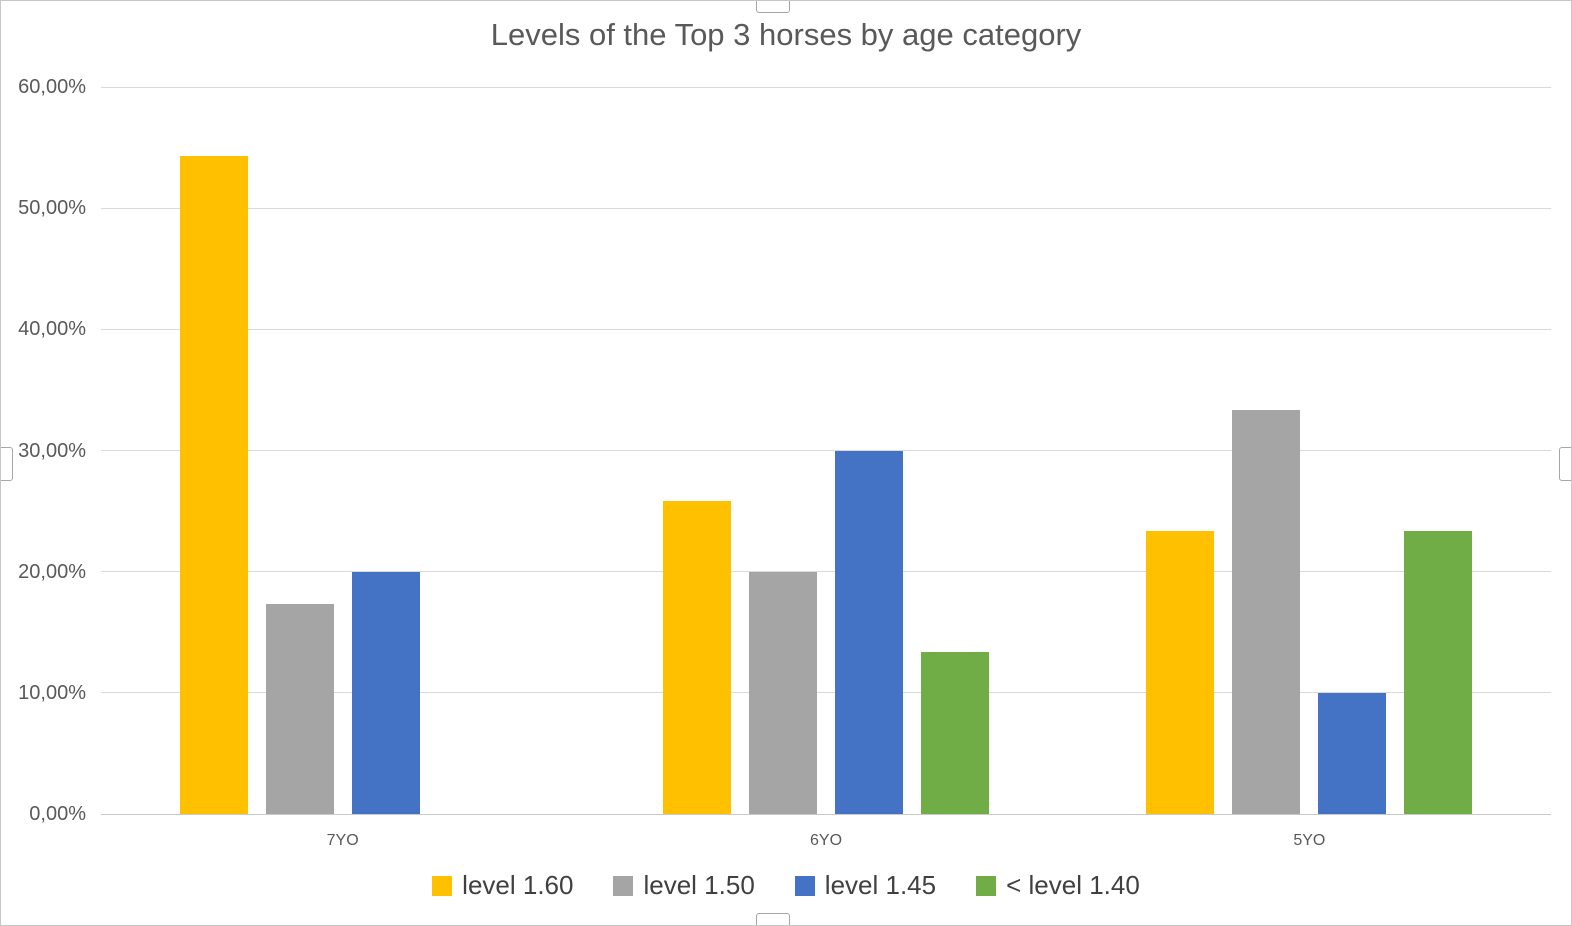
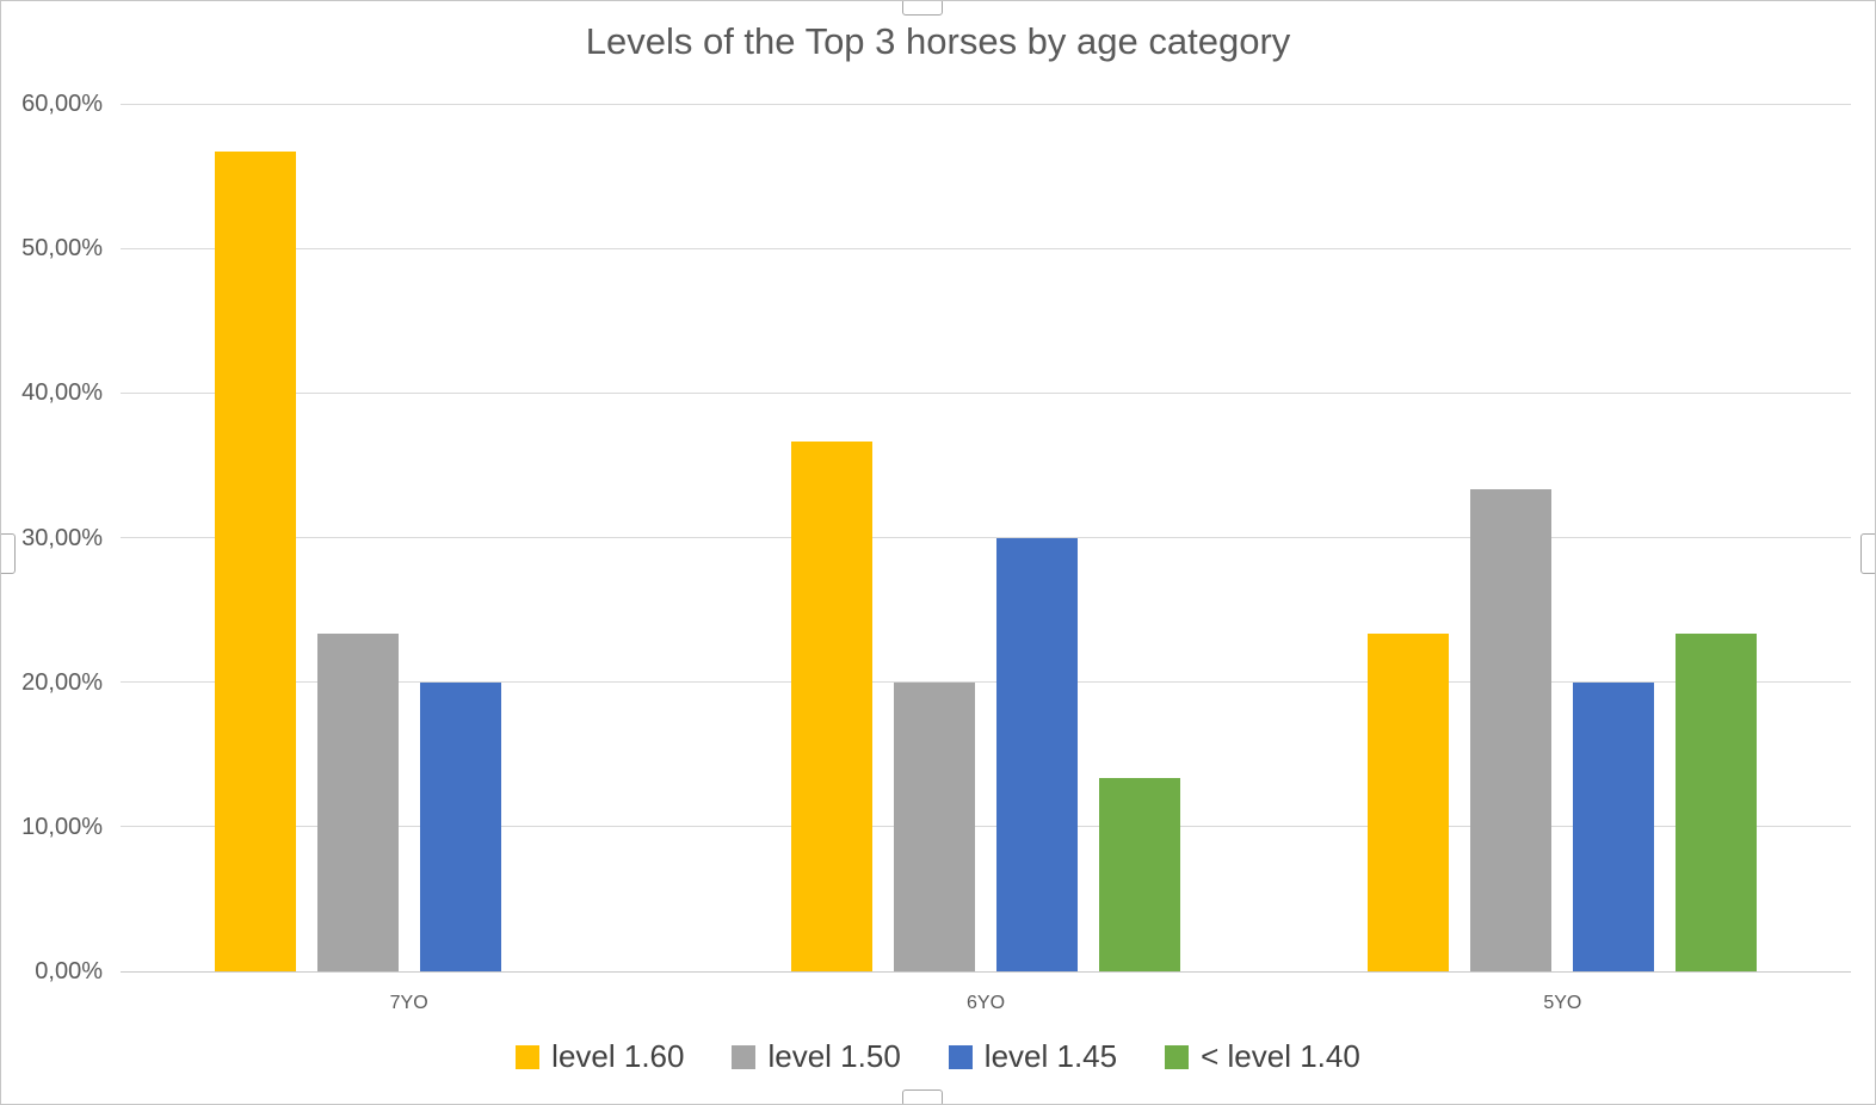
level 1.60/7YO: 54,3% -> 56,7%
level 1.50/7YO: 17,3% -> 23,3%
level 1.60/6YO: 25,8% -> 36,7%
level 1.45/5YO: 10% -> 20%
